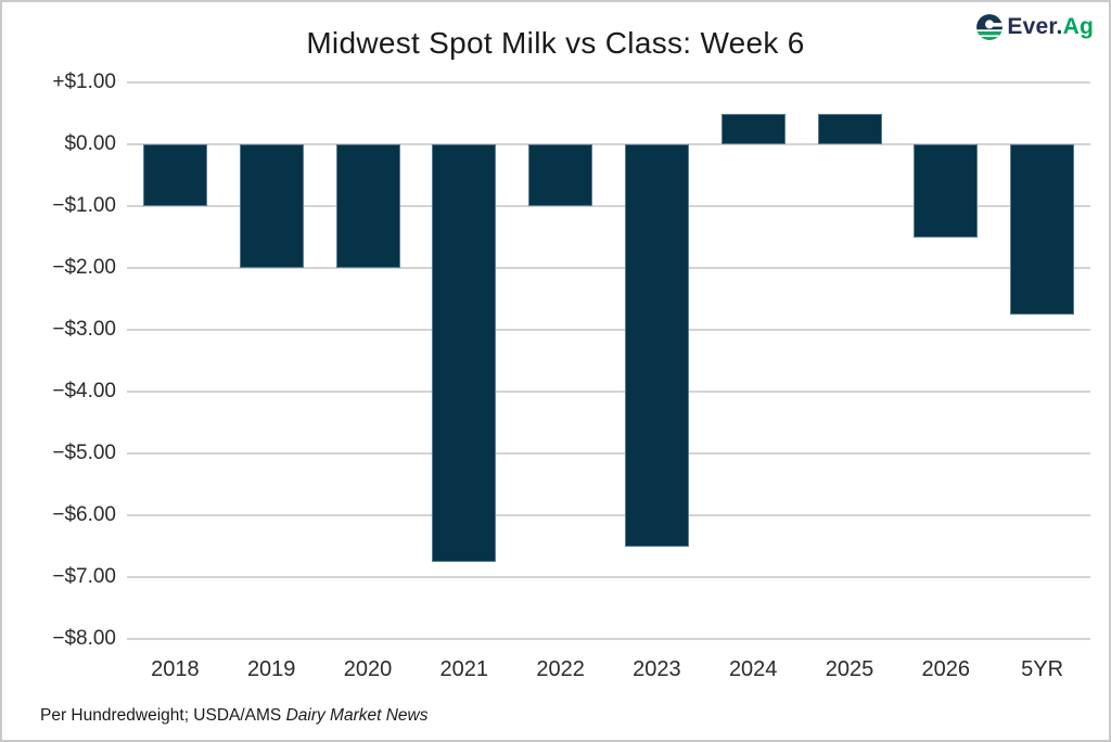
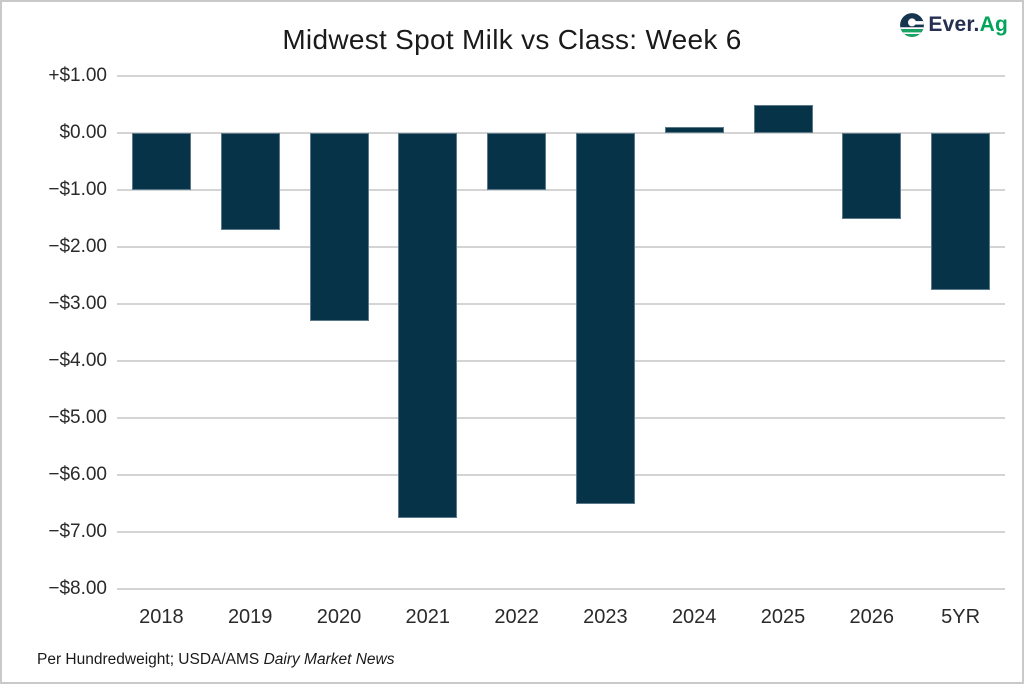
2019: -$2.0 -> -$1.7
2020: -$2.0 -> -$3.3
2024: $0.5 -> $0.1
